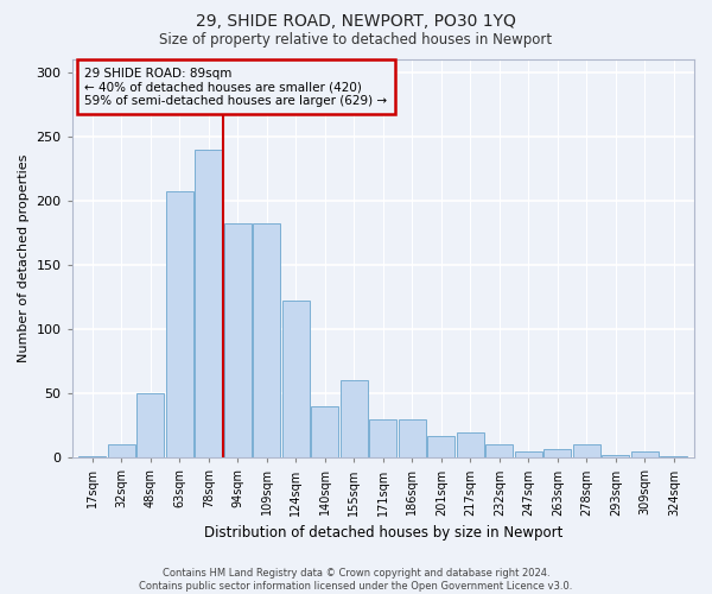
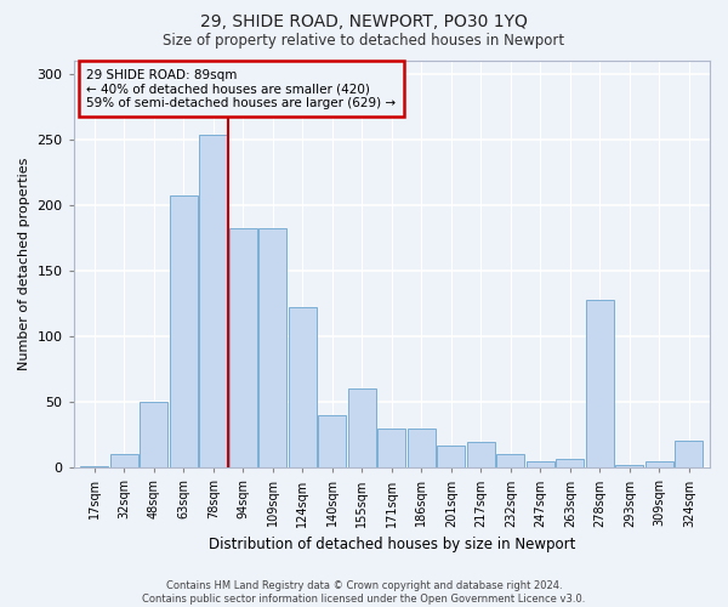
78sqm: 240 -> 254
278sqm: 10 -> 128
324sqm: 1 -> 21
